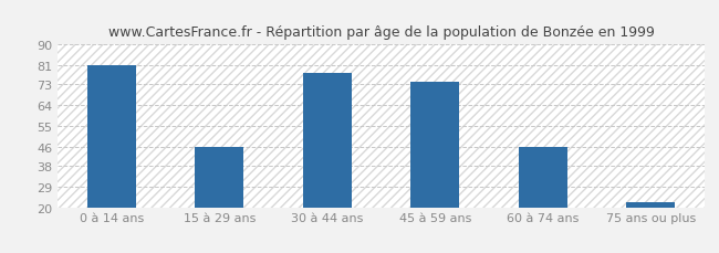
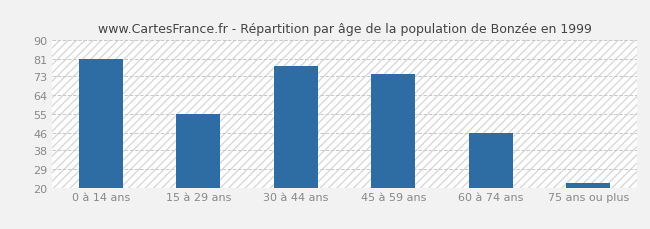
15 à 29 ans: 46 -> 55
